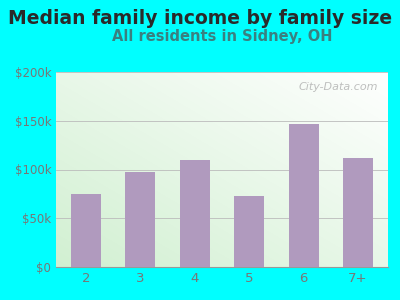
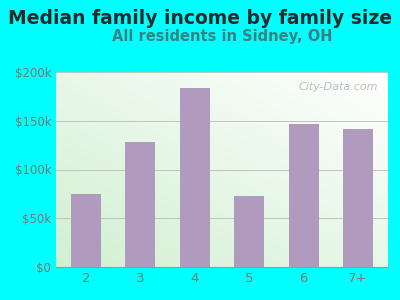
3: $97k -> $128k
4: $110k -> $184k
7+: $112k -> $142k
